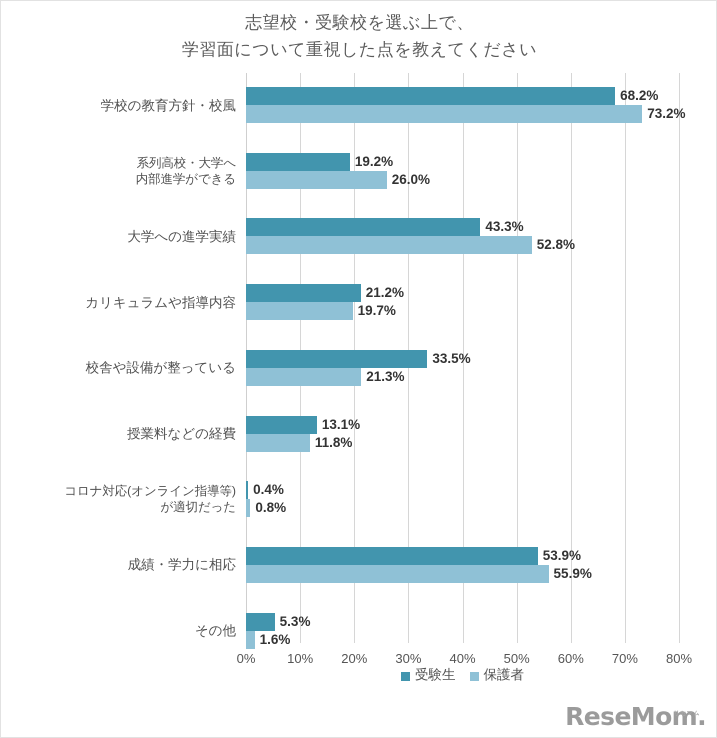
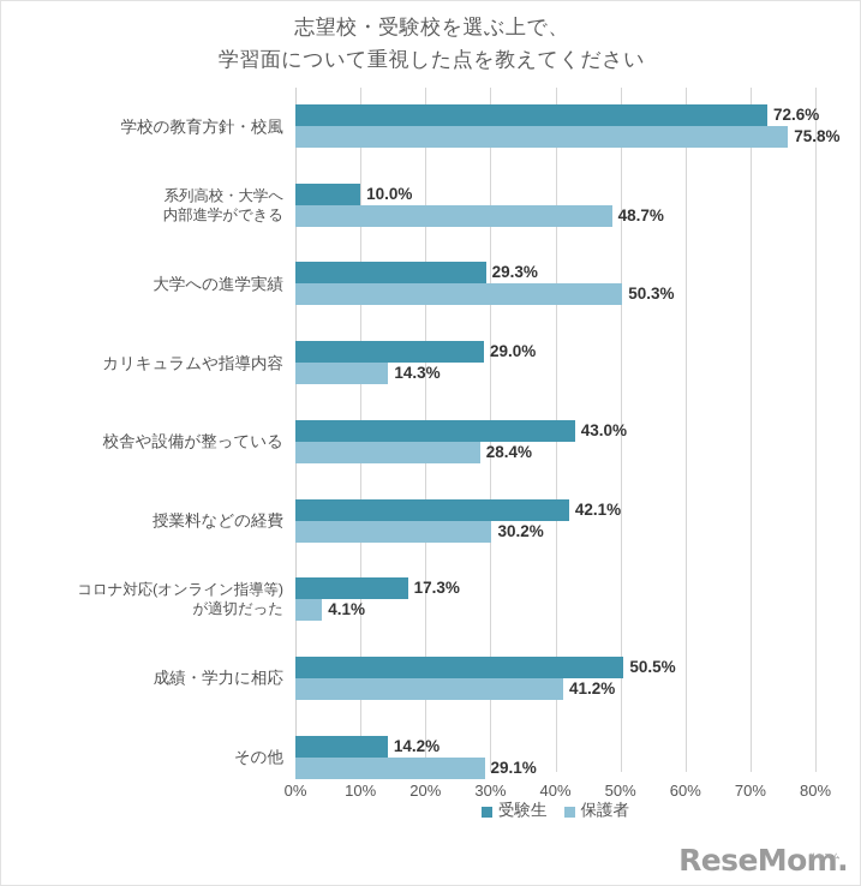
受験生/学校の教育方針・校風: 68.2% -> 72.6%
保護者/学校の教育方針・校風: 73.2% -> 75.8%
受験生/系列高校・大学へ 内部進学ができる: 19.2% -> 10.0%
保護者/系列高校・大学へ 内部進学ができる: 26.0% -> 48.7%
受験生/大学への進学実績: 43.3% -> 29.3%
保護者/大学への進学実績: 52.8% -> 50.3%
受験生/カリキュラムや指導内容: 21.2% -> 29.0%
保護者/カリキュラムや指導内容: 19.7% -> 14.3%
受験生/校舎や設備が整っている: 33.5% -> 43.0%
保護者/校舎や設備が整っている: 21.3% -> 28.4%
受験生/授業料などの経費: 13.1% -> 42.1%
保護者/授業料などの経費: 11.8% -> 30.2%
受験生/コロナ対応(オンライン指導等) が適切だった: 0.4% -> 17.3%
保護者/コロナ対応(オンライン指導等) が適切だった: 0.8% -> 4.1%
受験生/成績・学力に相応: 53.9% -> 50.5%
保護者/成績・学力に相応: 55.9% -> 41.2%
受験生/その他: 5.3% -> 14.2%
保護者/その他: 1.6% -> 29.1%
